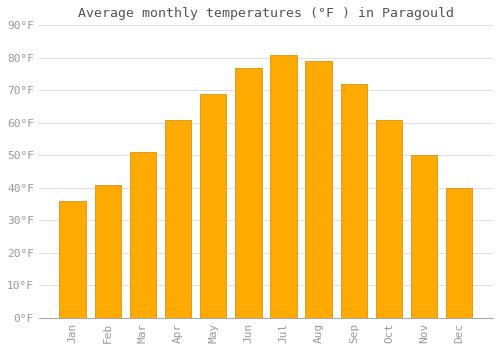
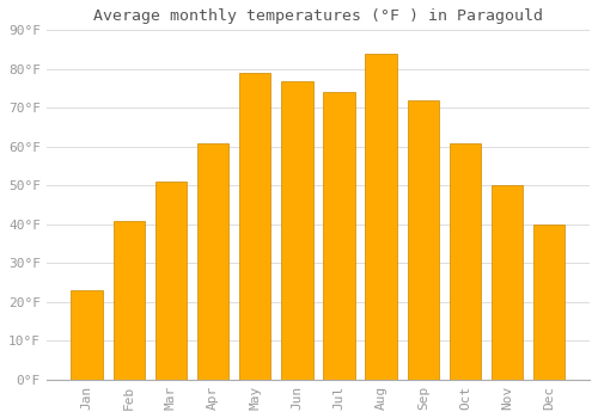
Jan: 36°F -> 23°F
May: 69°F -> 79°F
Jul: 81°F -> 74°F
Aug: 79°F -> 84°F
